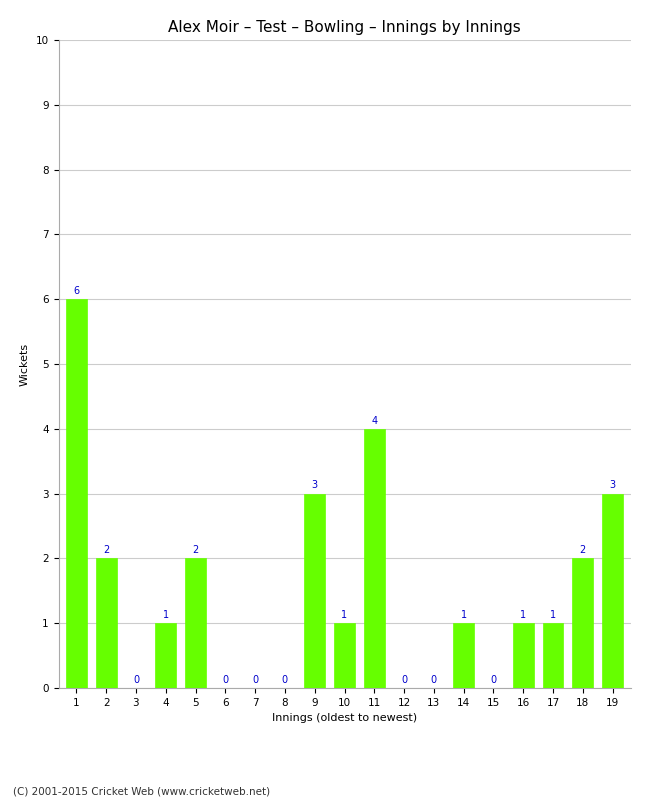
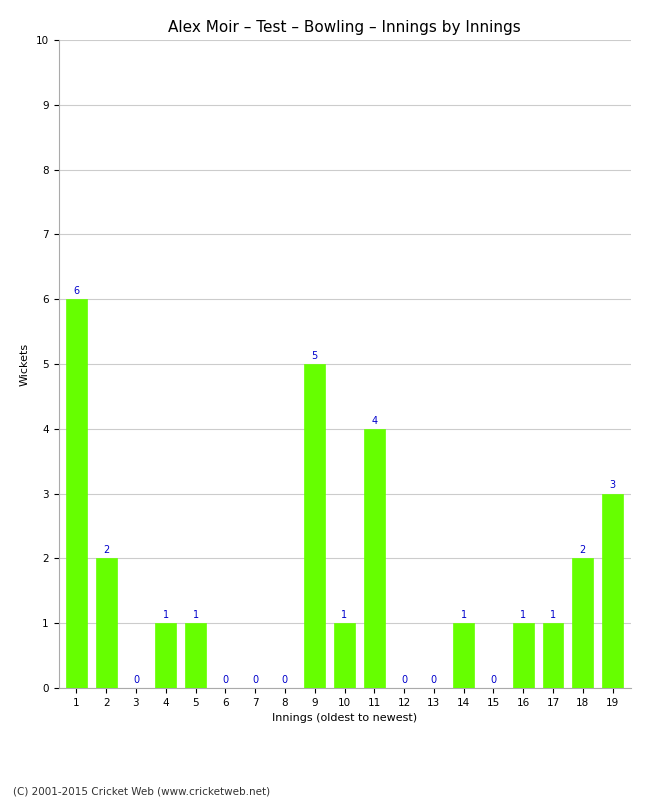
5: 2 -> 1
9: 3 -> 5
